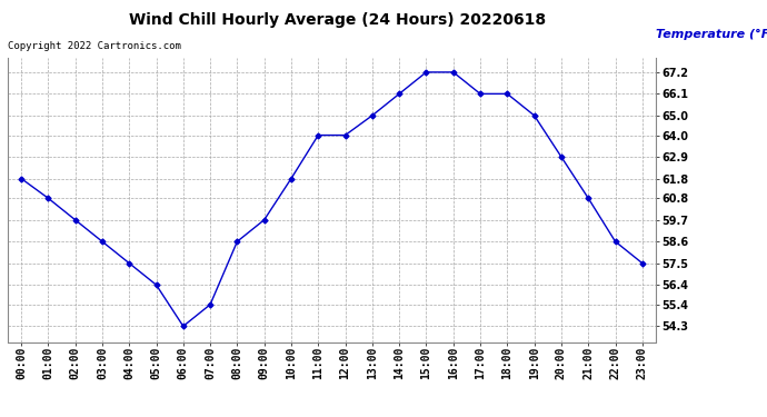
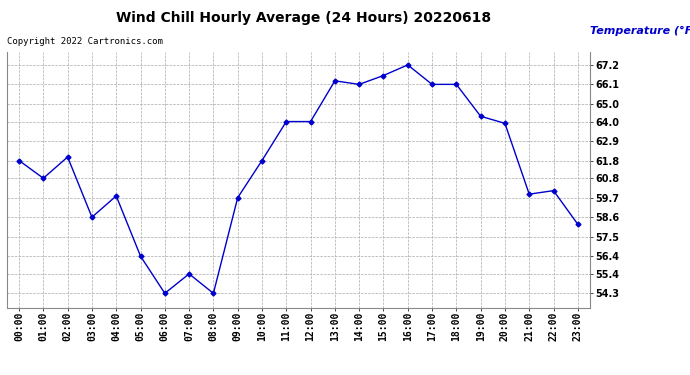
02:00: 59.7 -> 62.0
04:00: 57.5 -> 59.8
08:00: 58.6 -> 54.3
13:00: 65.0 -> 66.3
15:00: 67.2 -> 66.6
19:00: 65.0 -> 64.3
20:00: 62.9 -> 63.9
21:00: 60.8 -> 59.9
22:00: 58.6 -> 60.1
23:00: 57.5 -> 58.2
